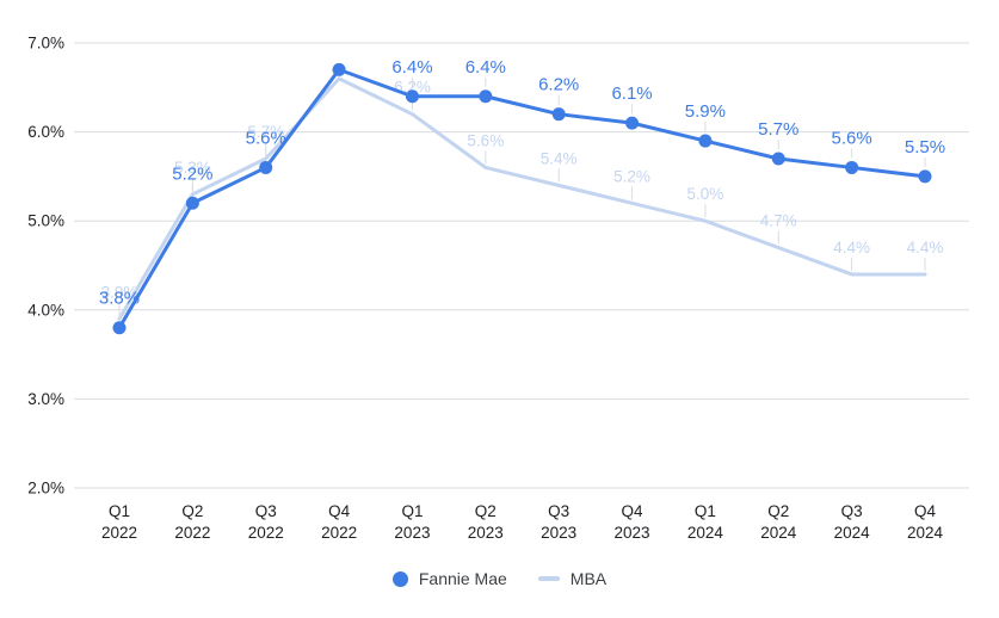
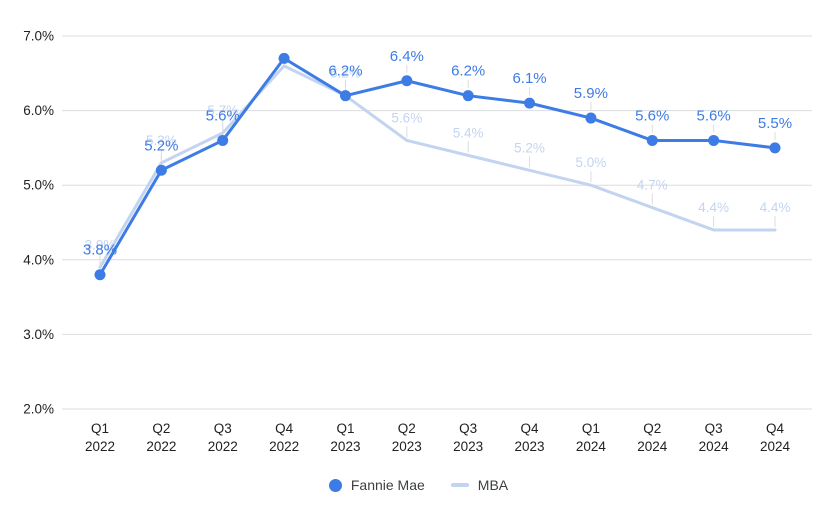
Fannie Mae/Q1 2023: 6.4% -> 6.2%
Fannie Mae/Q2 2024: 5.7% -> 5.6%
